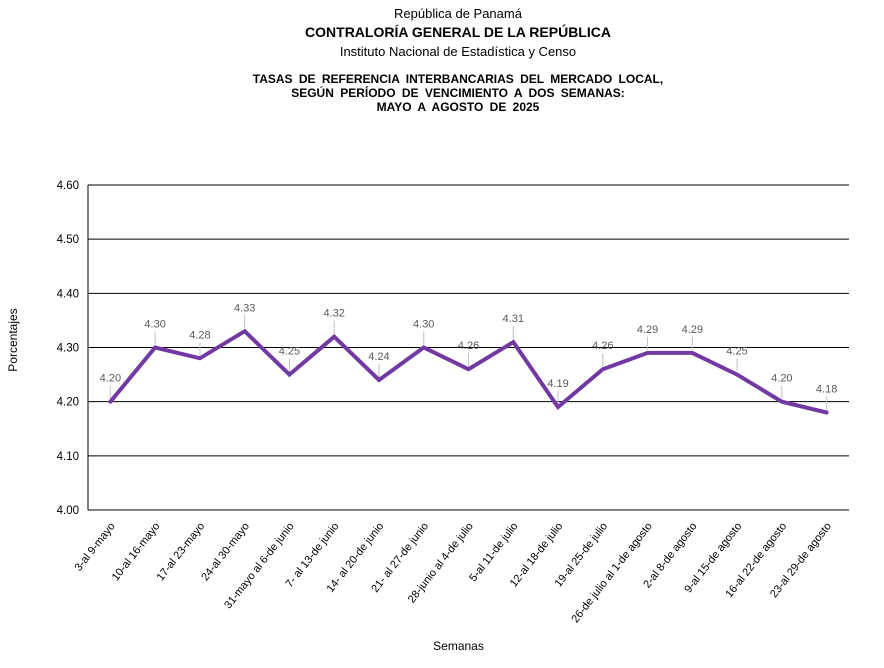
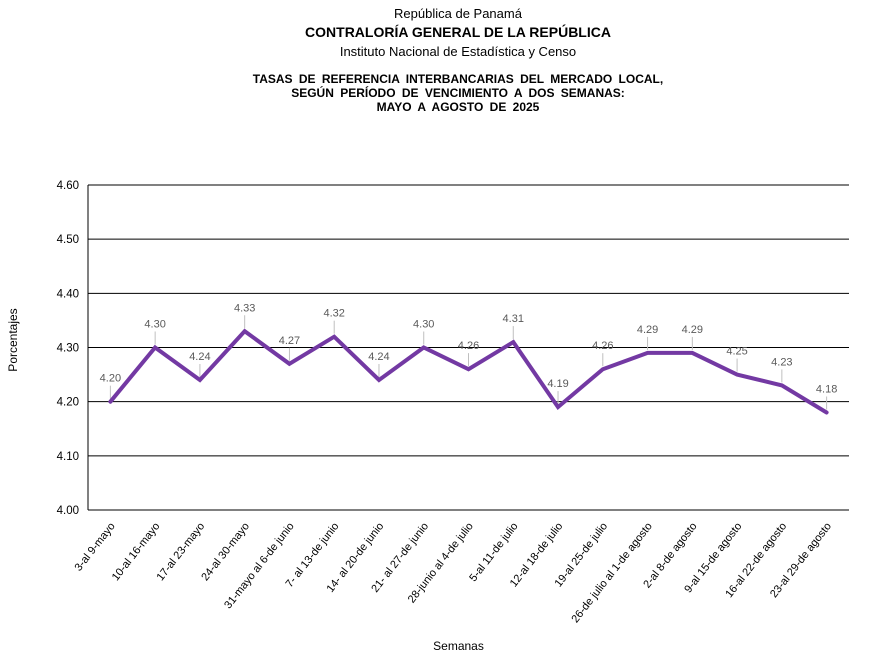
17-al 23-mayo: 4.28 -> 4.24
31-mayo al 6-de junio: 4.25 -> 4.27
16-al 22-de agosto: 4.20 -> 4.23
